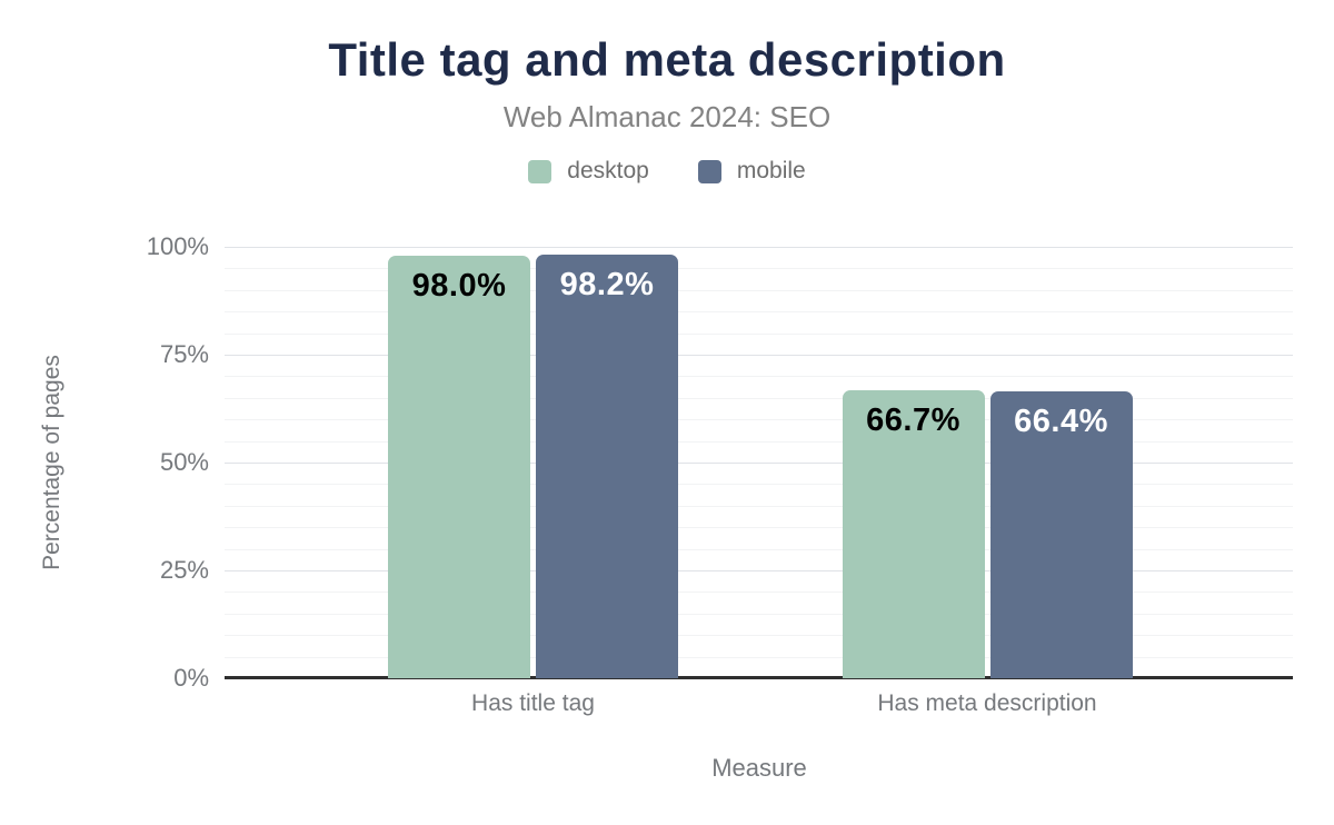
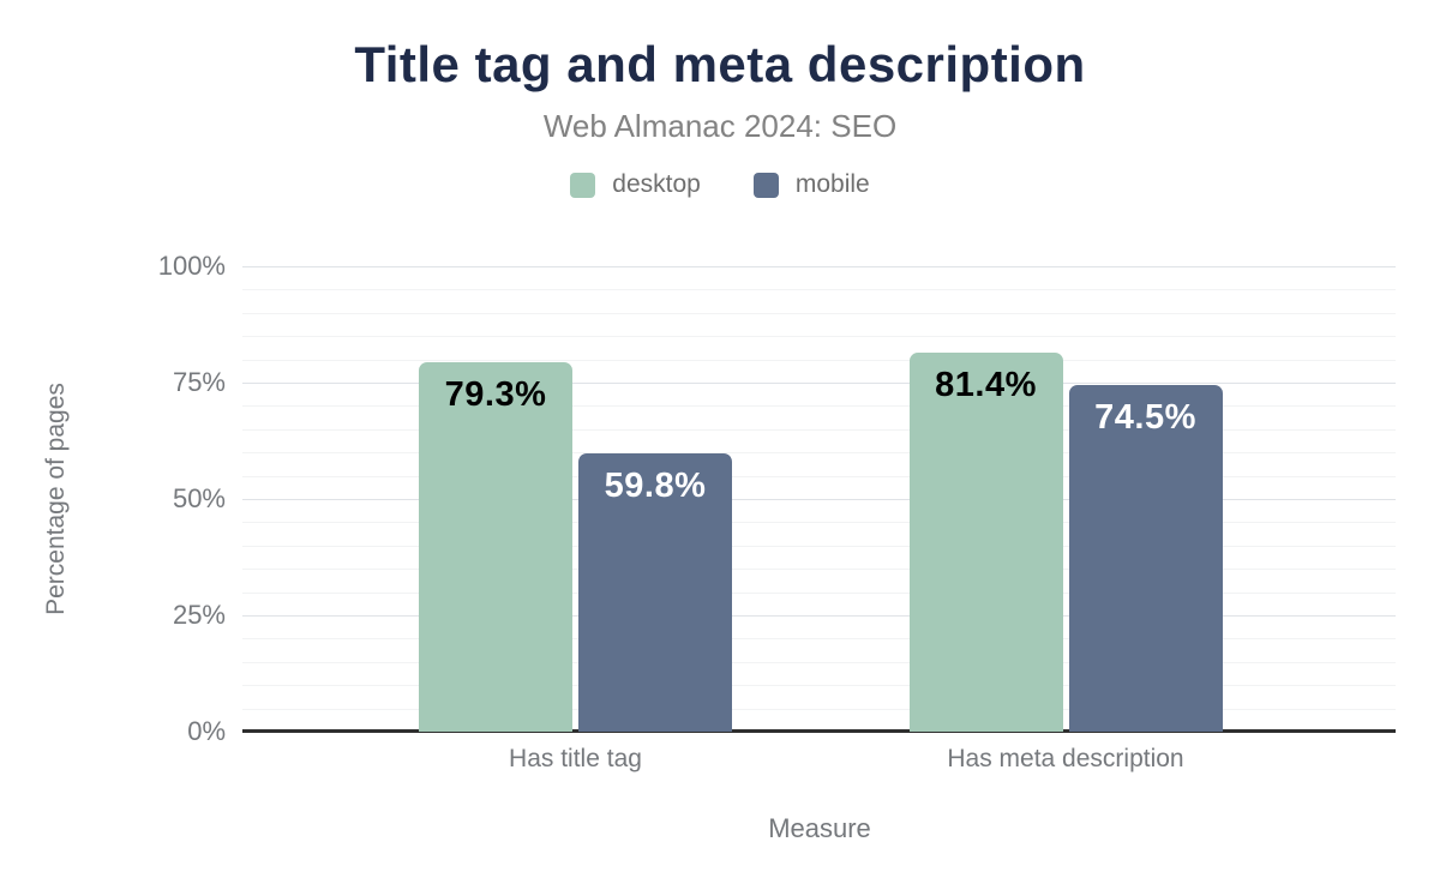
desktop/Has title tag: 98.0% -> 79.3%
mobile/Has title tag: 98.2% -> 59.8%
desktop/Has meta description: 66.7% -> 81.4%
mobile/Has meta description: 66.4% -> 74.5%
